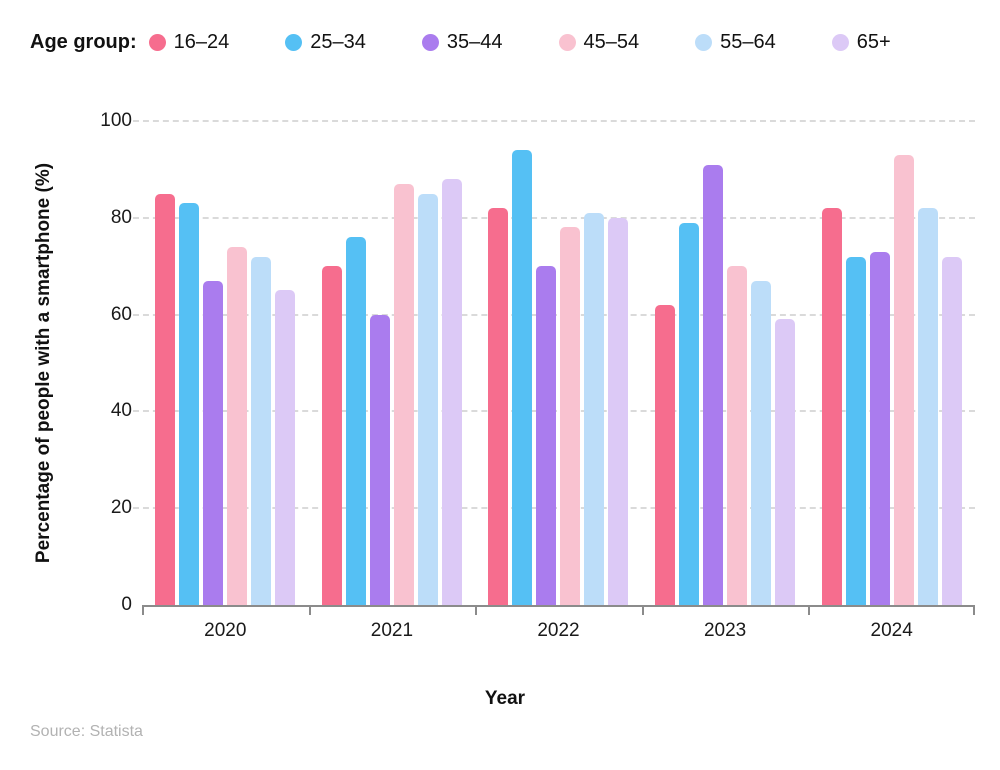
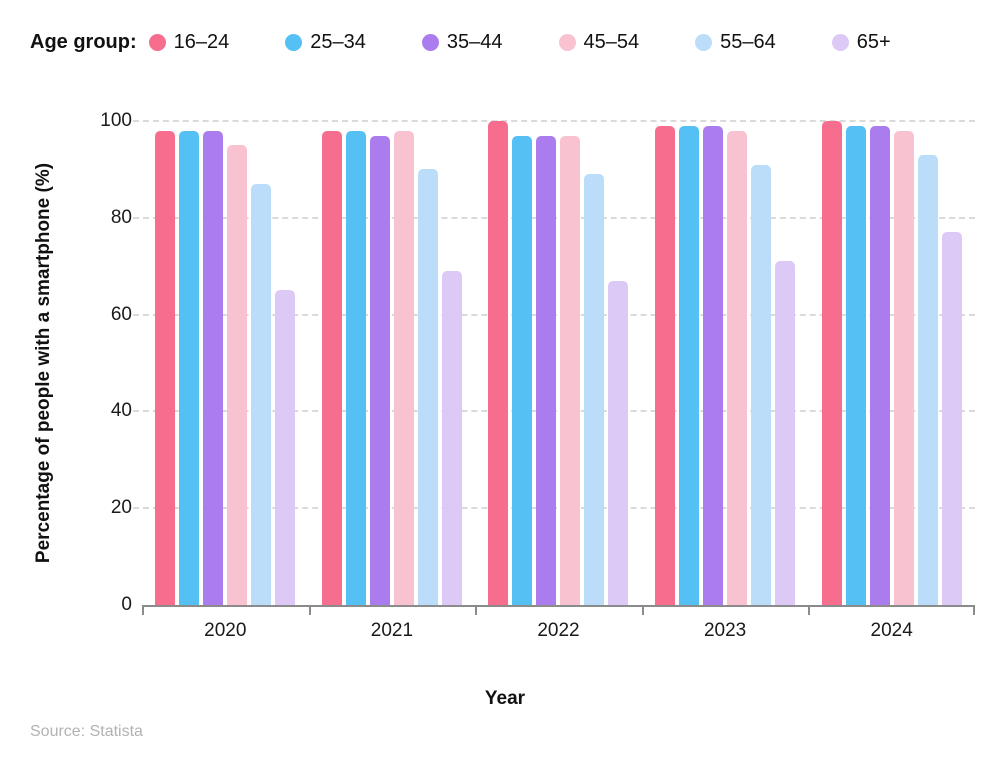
16–24/2020: 85 -> 98
25–34/2020: 83 -> 98
35–44/2020: 67 -> 98
45–54/2020: 74 -> 95
55–64/2020: 72 -> 87
16–24/2021: 70 -> 98
25–34/2021: 76 -> 98
35–44/2021: 60 -> 97
45–54/2021: 87 -> 98
55–64/2021: 85 -> 90
65+/2021: 88 -> 69
16–24/2022: 82 -> 100
25–34/2022: 94 -> 97
35–44/2022: 70 -> 97
45–54/2022: 78 -> 97
55–64/2022: 81 -> 89
65+/2022: 80 -> 67
16–24/2023: 62 -> 99
25–34/2023: 79 -> 99
35–44/2023: 91 -> 99
45–54/2023: 70 -> 98
55–64/2023: 67 -> 91
65+/2023: 59 -> 71
16–24/2024: 82 -> 100
25–34/2024: 72 -> 99
35–44/2024: 73 -> 99
45–54/2024: 93 -> 98
55–64/2024: 82 -> 93
65+/2024: 72 -> 77
